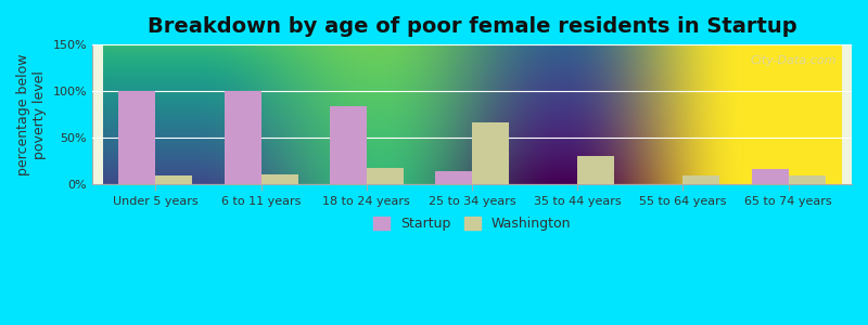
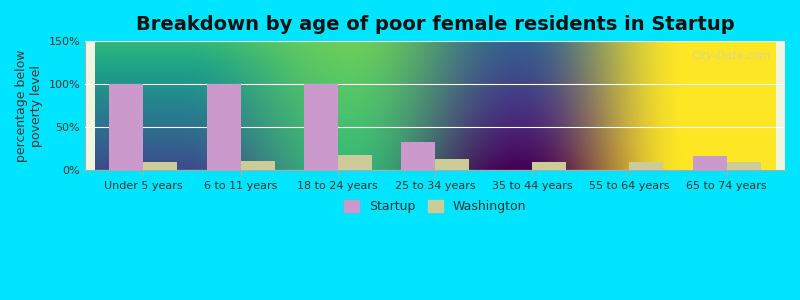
Startup/18 to 24 years: 84% -> 100%
Startup/25 to 34 years: 14% -> 33%
Washington/25 to 34 years: 66% -> 13%
Washington/35 to 44 years: 30% -> 10%
